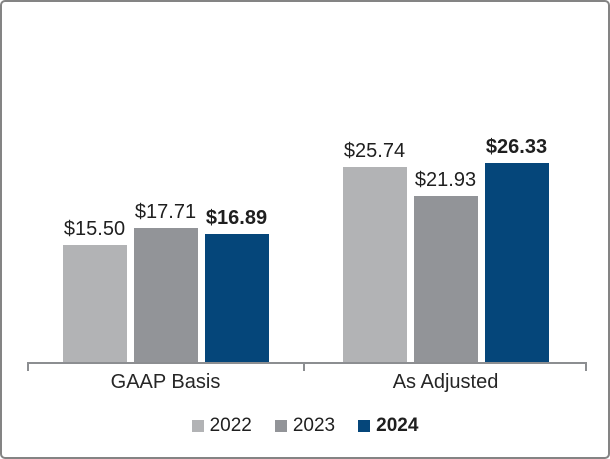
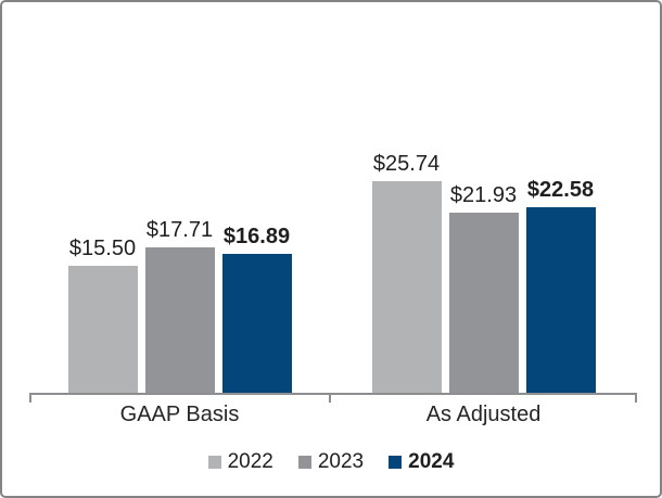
2024/As Adjusted: $26.33 -> $22.58
